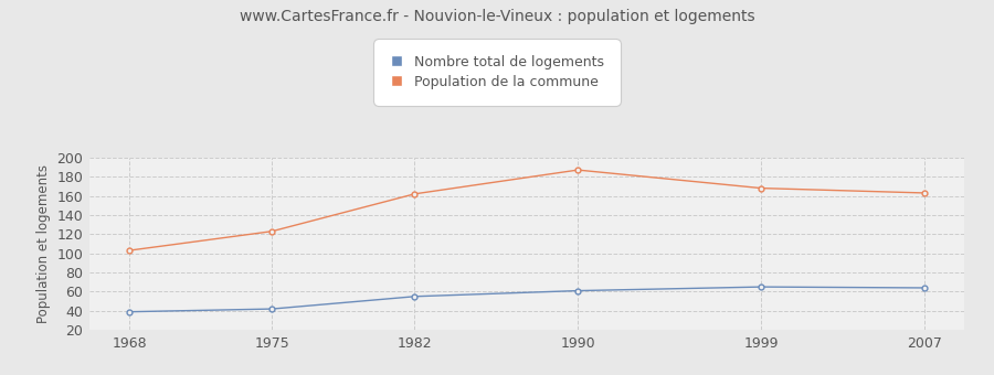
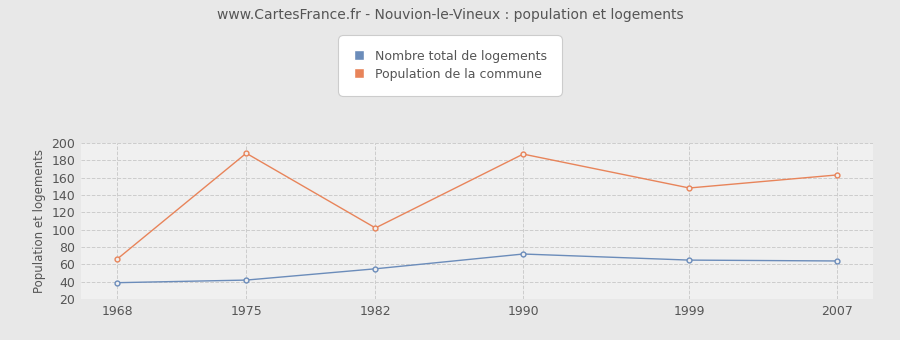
Population de la commune/1968: 103 -> 66
Population de la commune/1975: 123 -> 188
Population de la commune/1982: 162 -> 102
Nombre total de logements/1990: 61 -> 72
Population de la commune/1999: 168 -> 148
